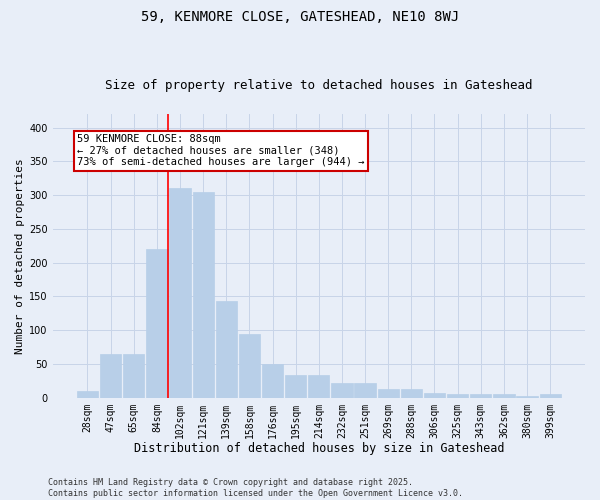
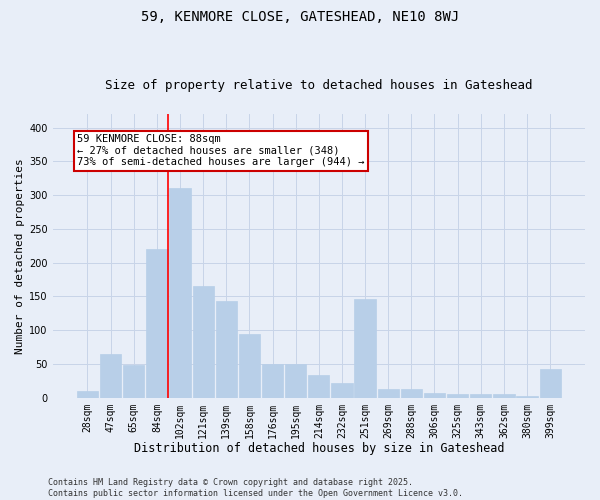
65sqm: 65 -> 48
121sqm: 305 -> 166
195sqm: 33 -> 50
251sqm: 22 -> 146
399sqm: 5 -> 42
